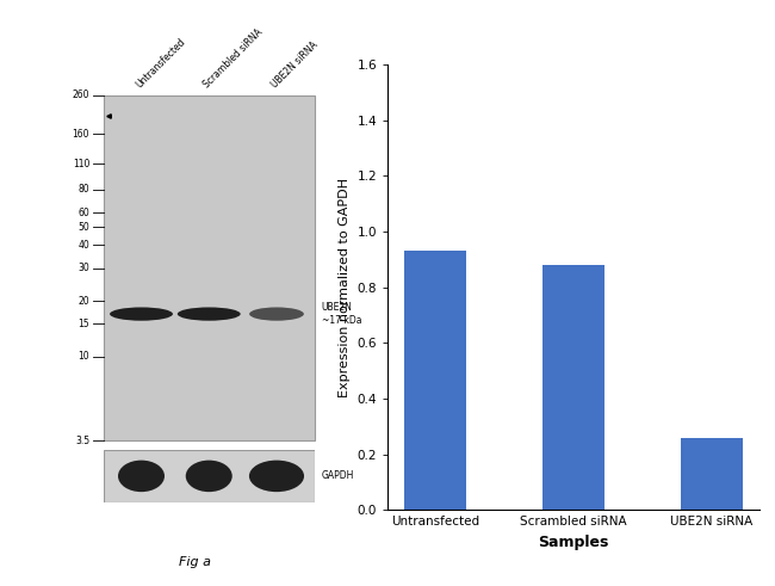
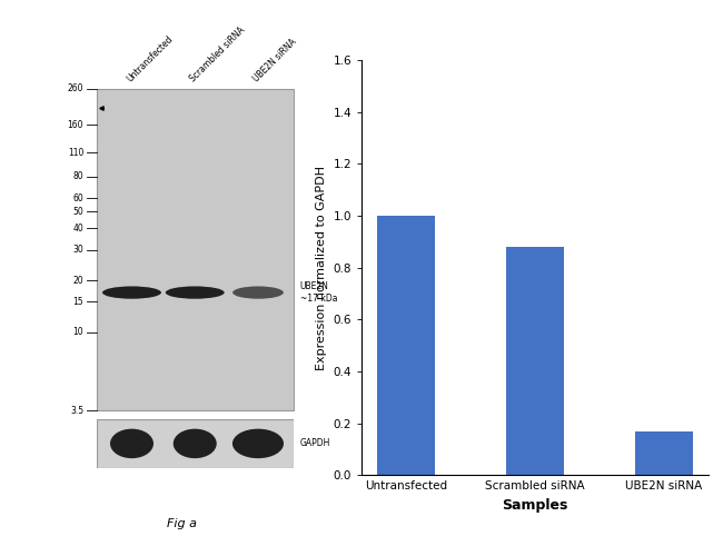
Untransfected: 0.93 -> 1.00
UBE2N siRNA: 0.26 -> 0.17
